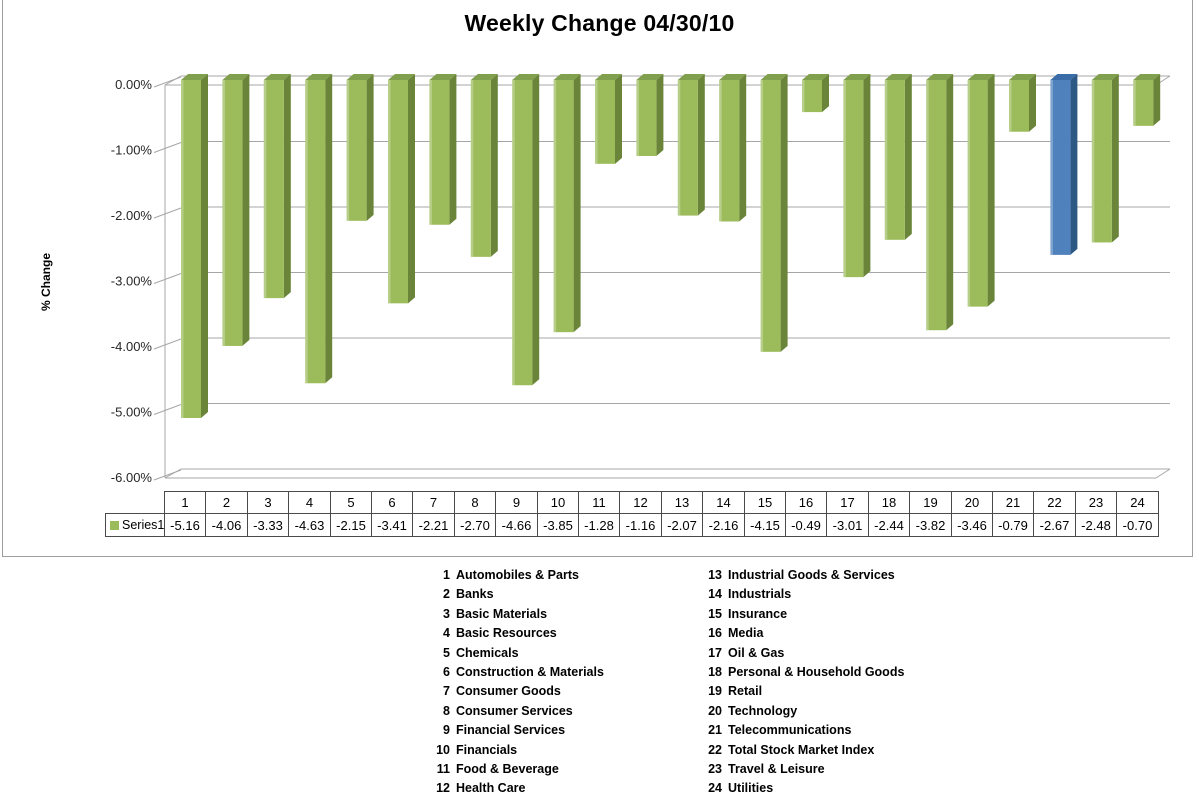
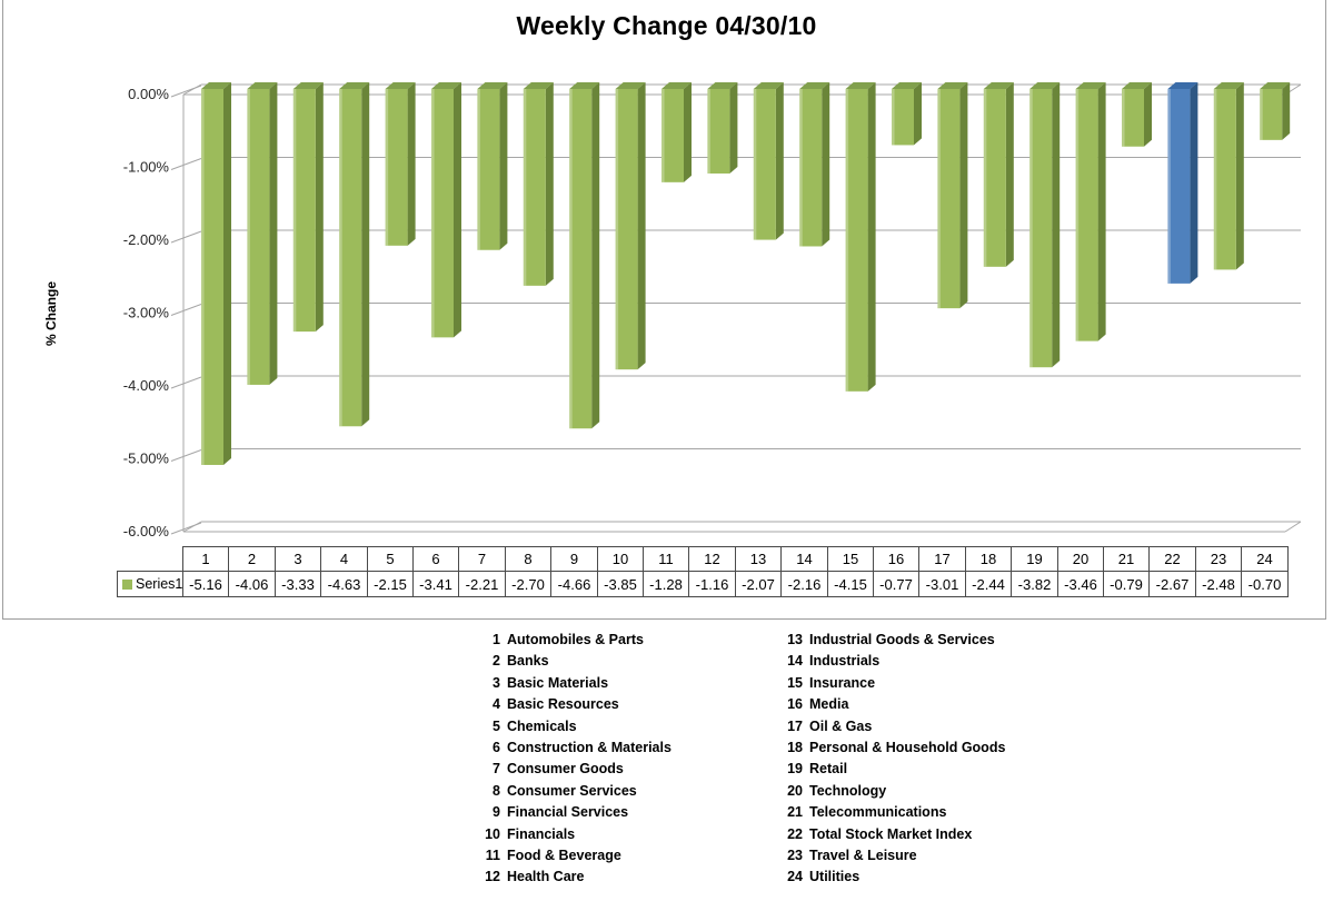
16: -0.49 -> -0.77
